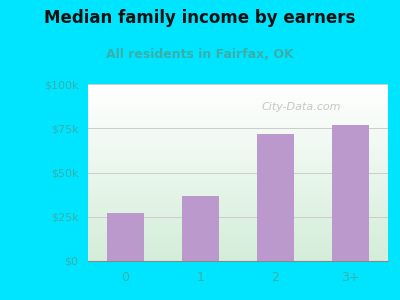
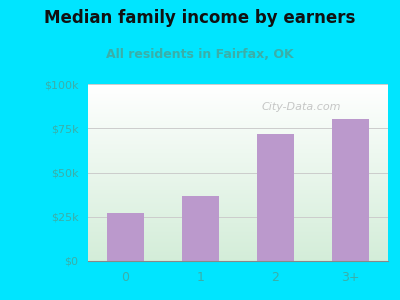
3+: $77k -> $80k
